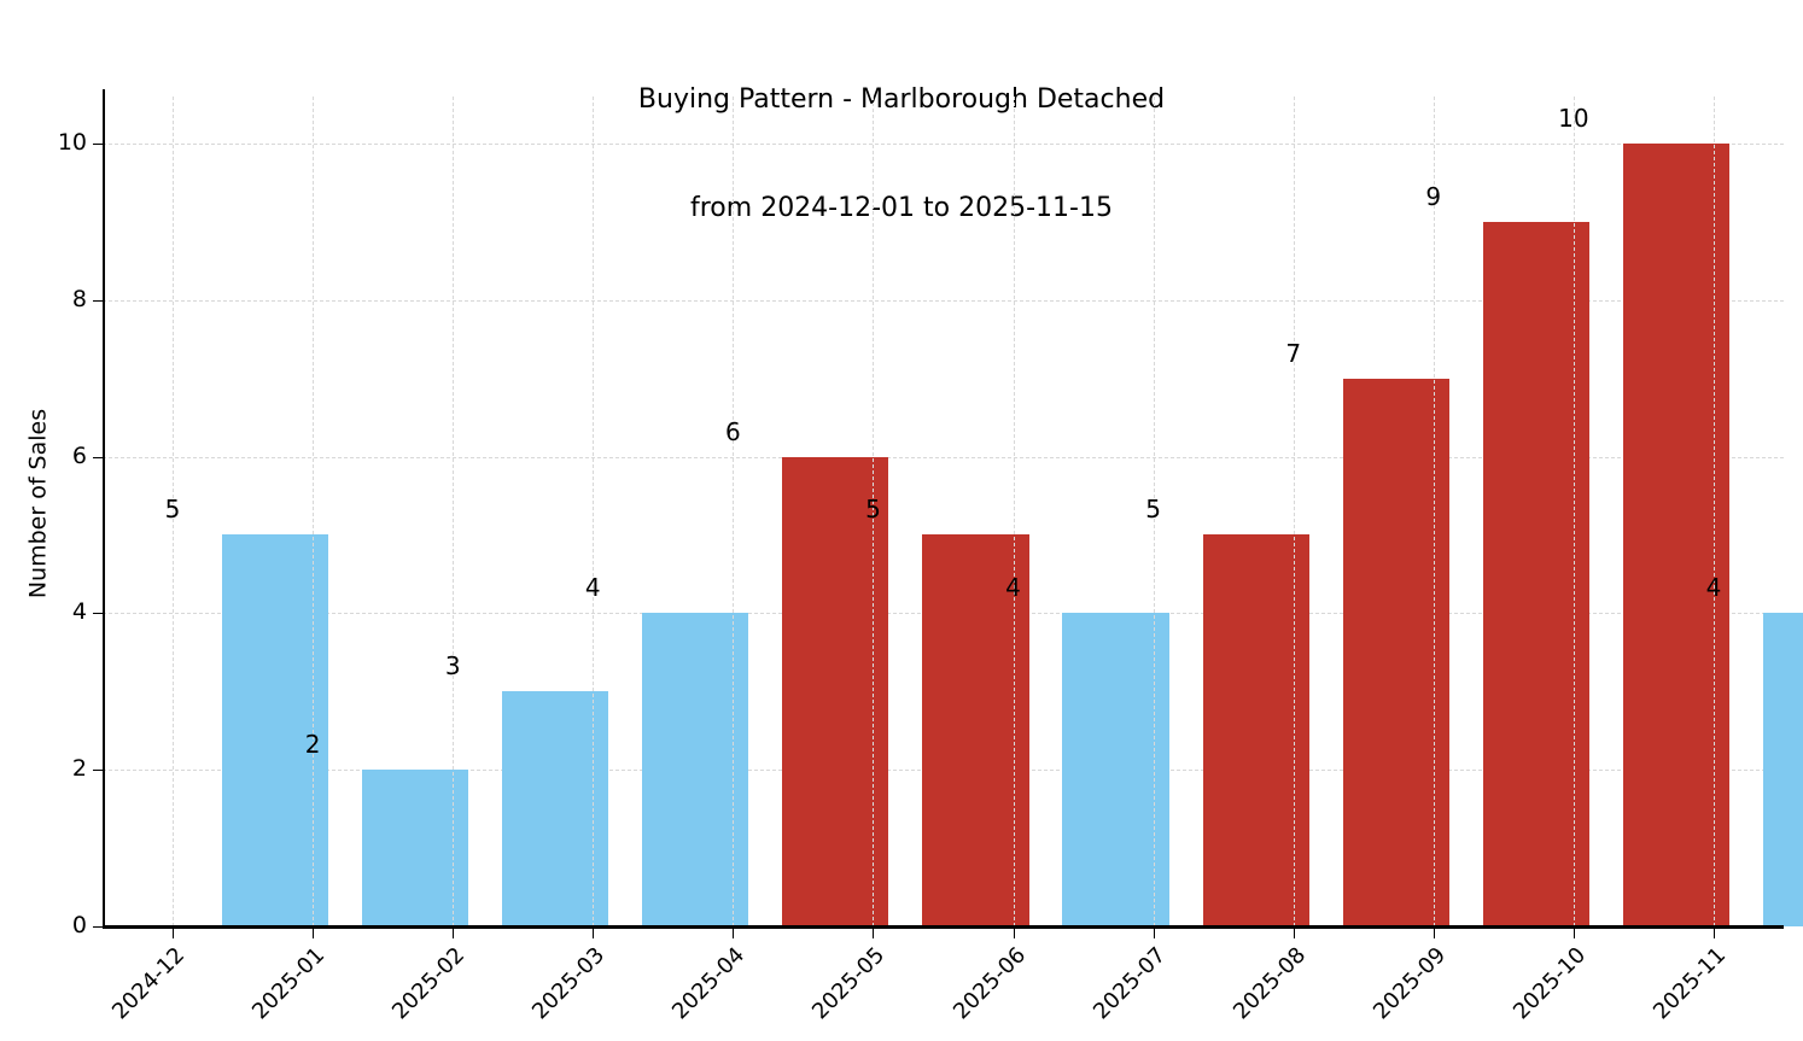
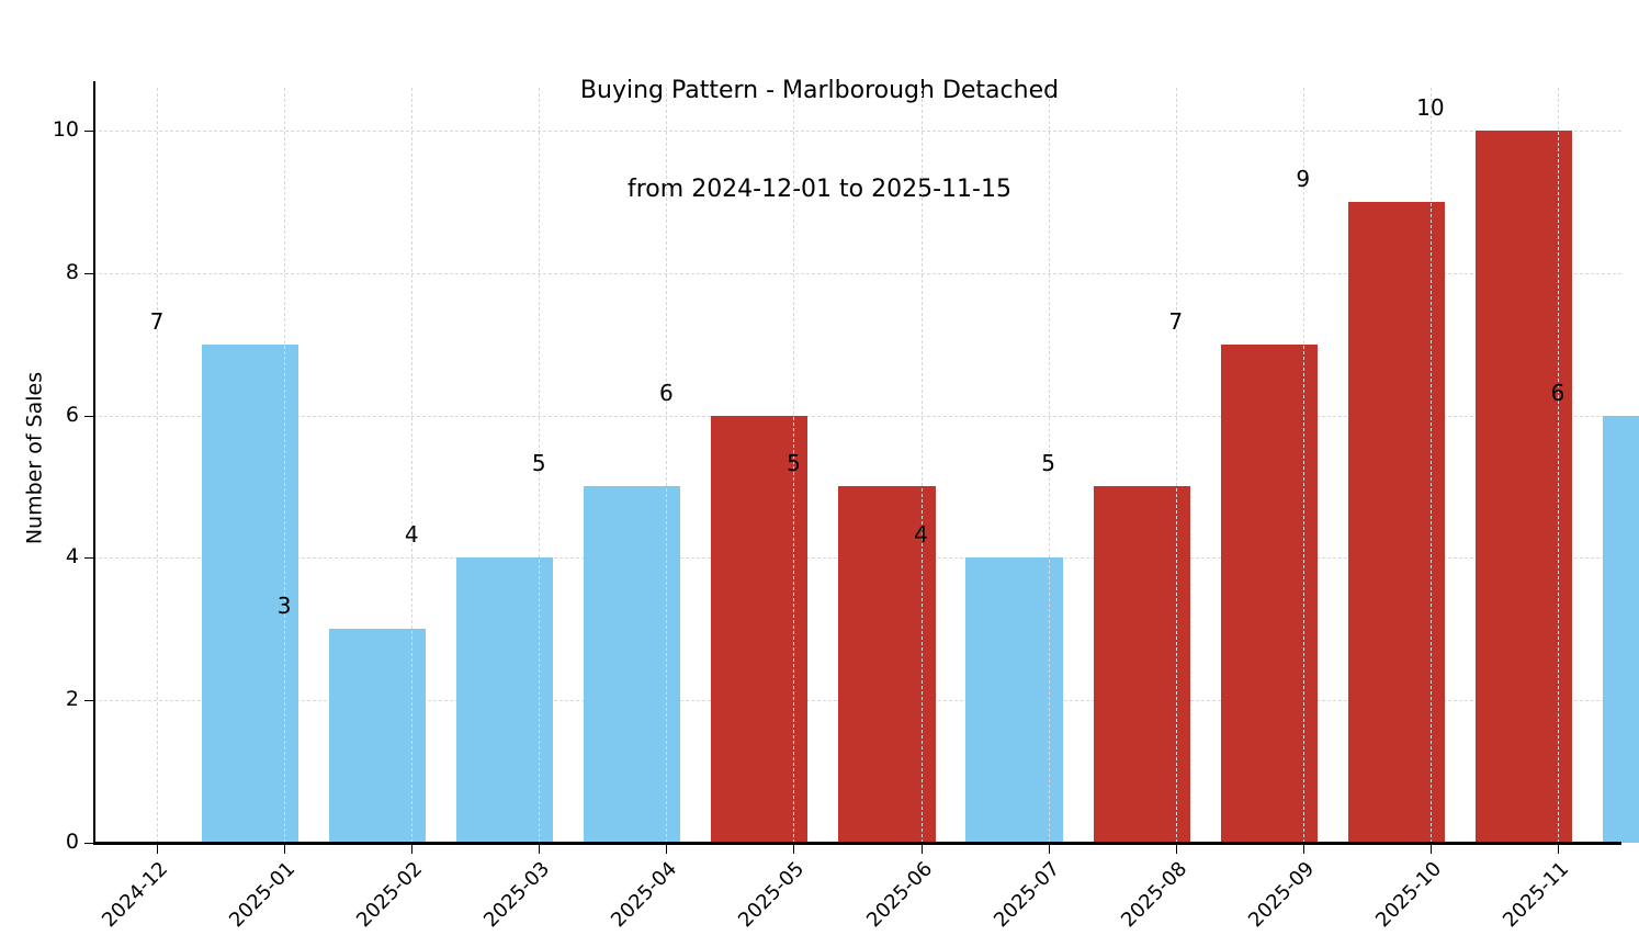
2024-12: 5 -> 7
2025-01: 2 -> 3
2025-02: 3 -> 4
2025-03: 4 -> 5
2025-11: 4 -> 6
